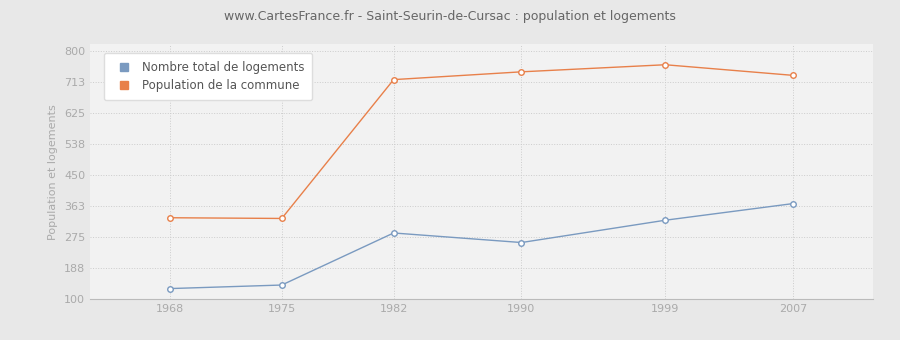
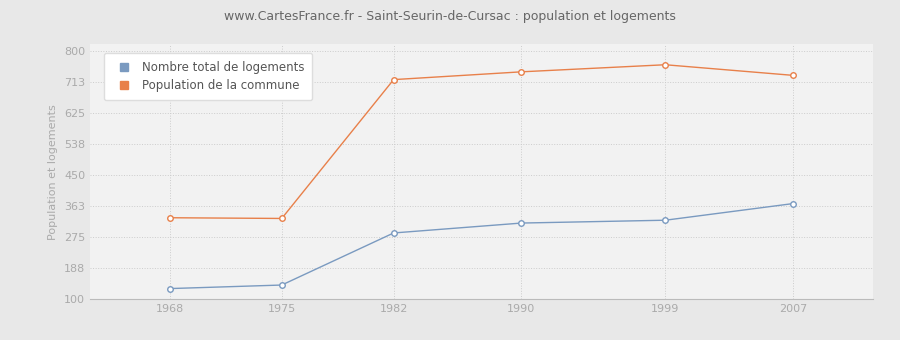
Nombre total de logements/1990: 260 -> 315
